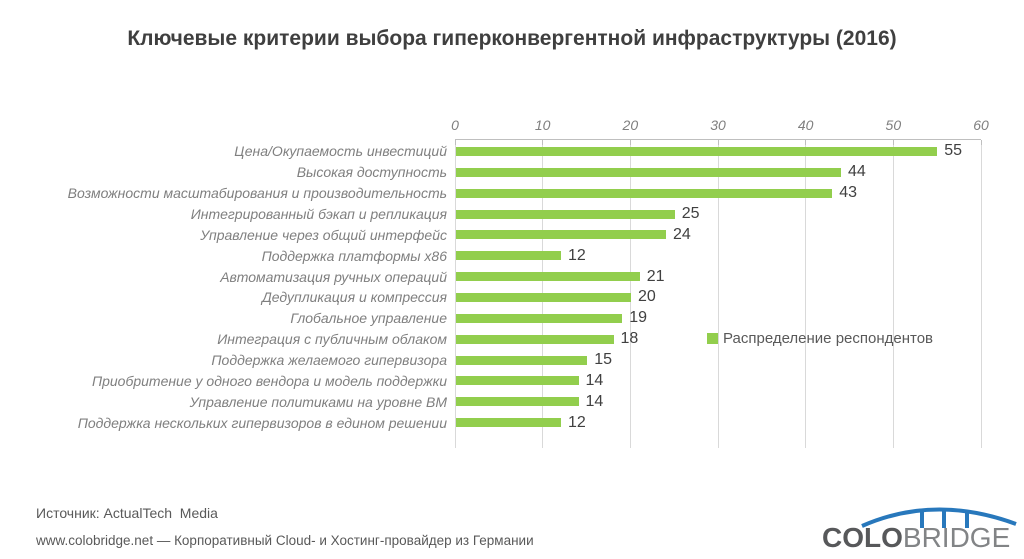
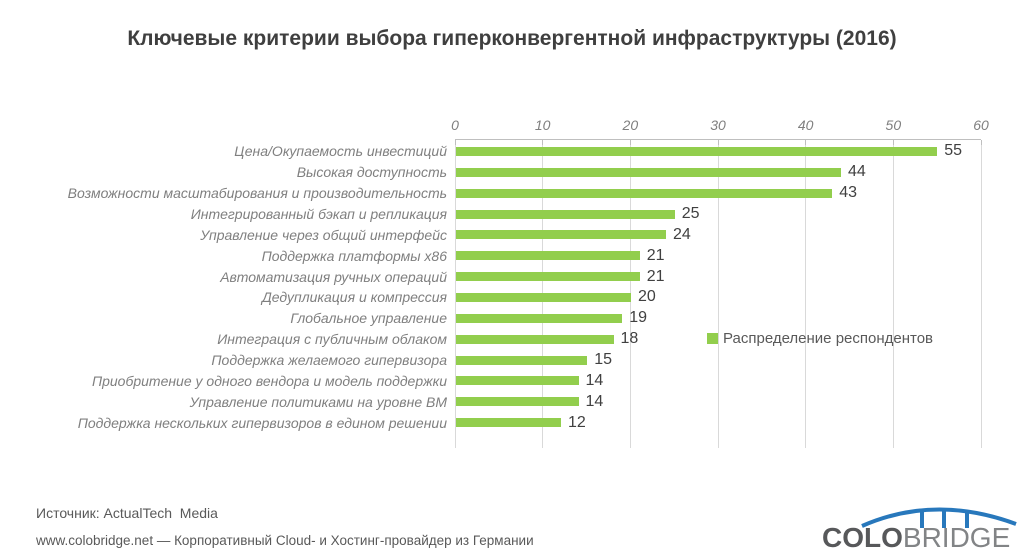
Поддержка платформы x86: 12 -> 21
